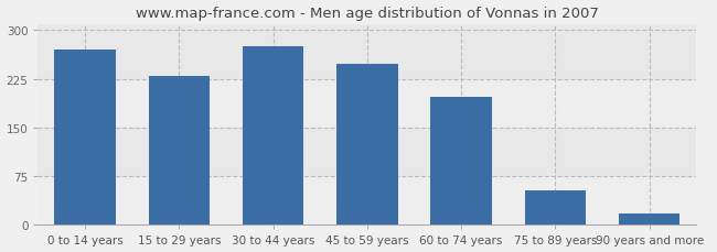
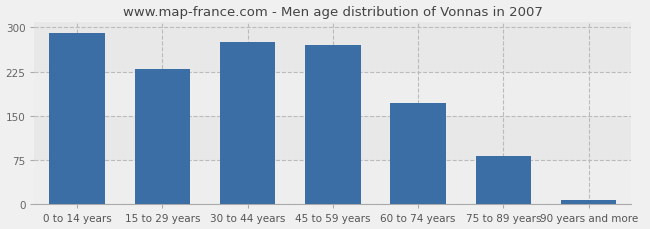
0 to 14 years: 270 -> 291
45 to 59 years: 248 -> 270
60 to 74 years: 198 -> 172
75 to 89 years: 54 -> 82
90 years and more: 18 -> 8
